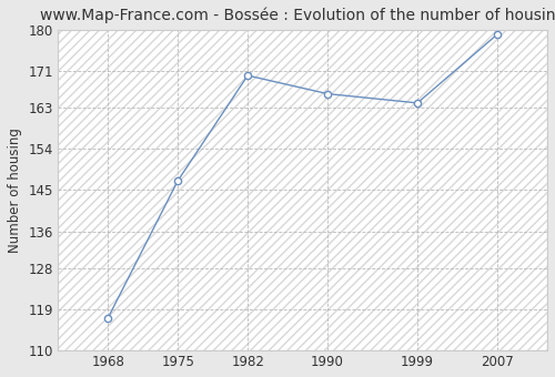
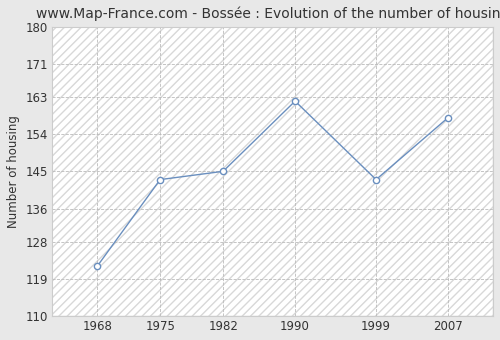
1968: 117 -> 122
1975: 147 -> 143
1982: 170 -> 145
1990: 166 -> 162
1999: 164 -> 143
2007: 179 -> 158
